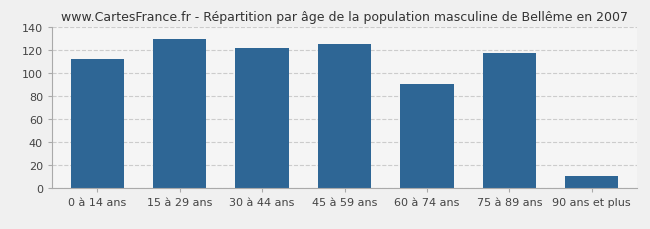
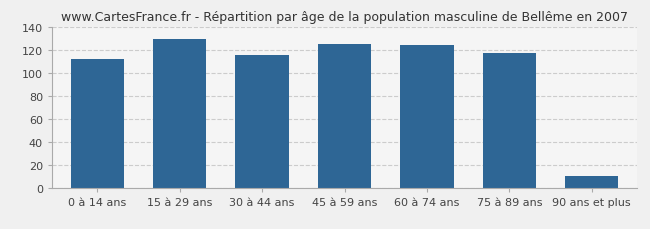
30 à 44 ans: 121 -> 115
60 à 74 ans: 90 -> 124
